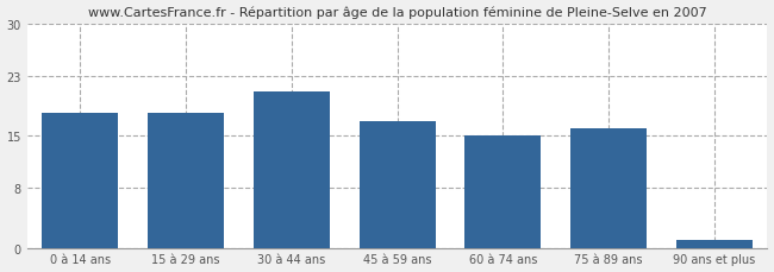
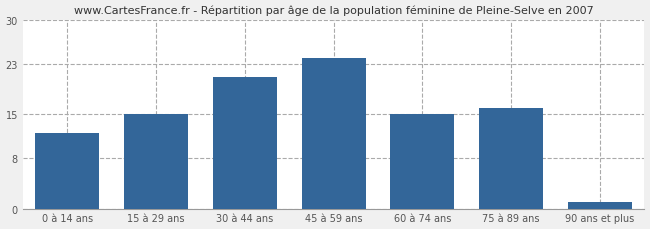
0 à 14 ans: 18 -> 12
15 à 29 ans: 18 -> 15
45 à 59 ans: 17 -> 24
